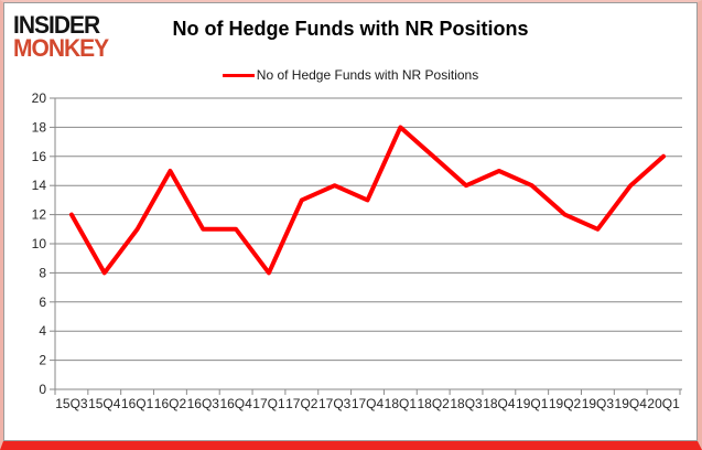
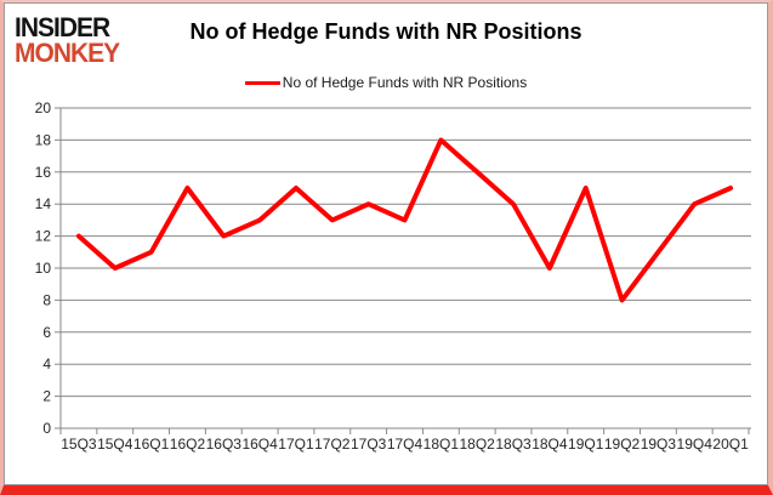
15Q4: 8 -> 10
16Q3: 11 -> 12
16Q4: 11 -> 13
17Q1: 8 -> 15
18Q4: 15 -> 10
19Q1: 14 -> 15
19Q2: 12 -> 8
20Q1: 16 -> 15
